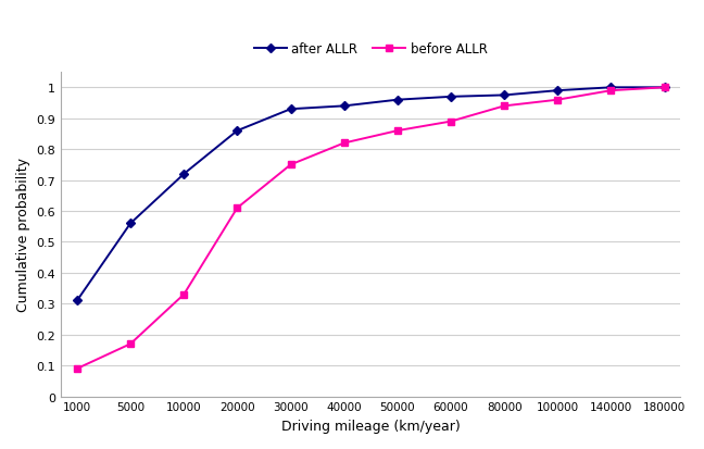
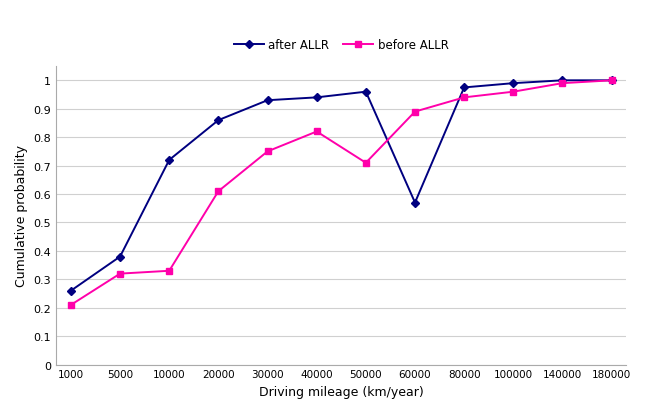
after ALLR/1000: 0.310 -> 0.260
before ALLR/1000: 0.09 -> 0.21
after ALLR/5000: 0.560 -> 0.380
before ALLR/5000: 0.17 -> 0.32
before ALLR/50000: 0.86 -> 0.71
after ALLR/60000: 0.970 -> 0.570
